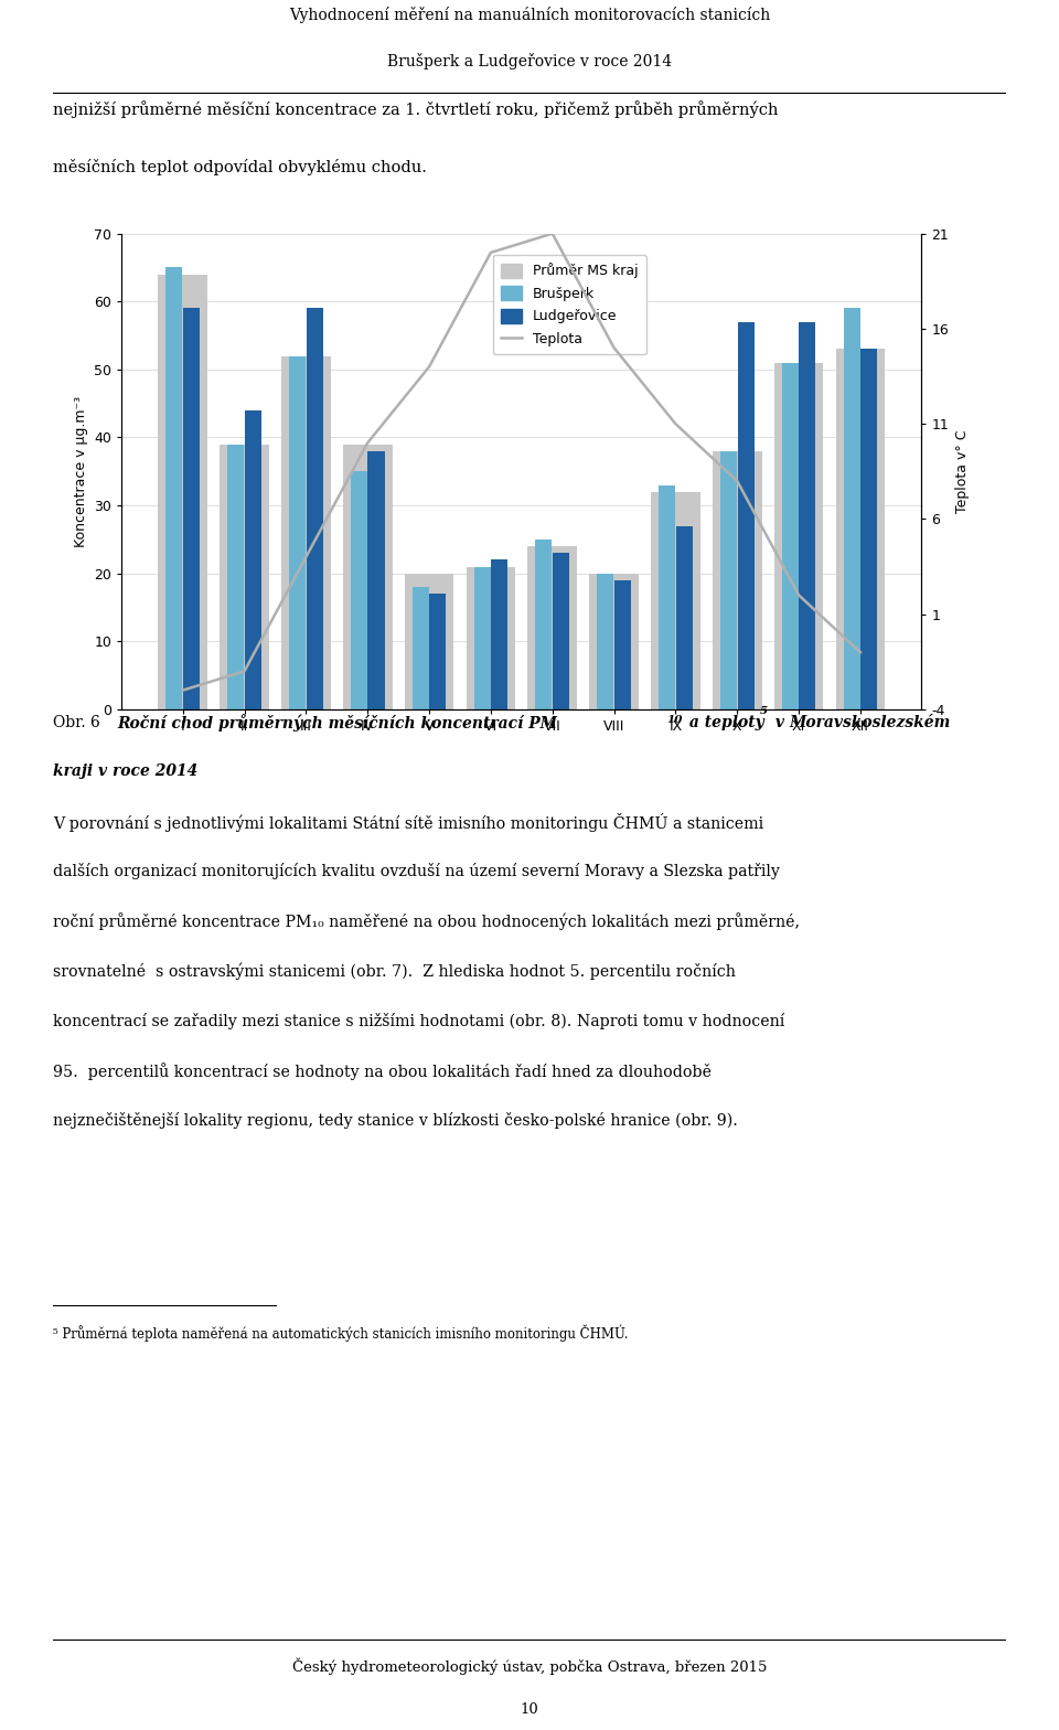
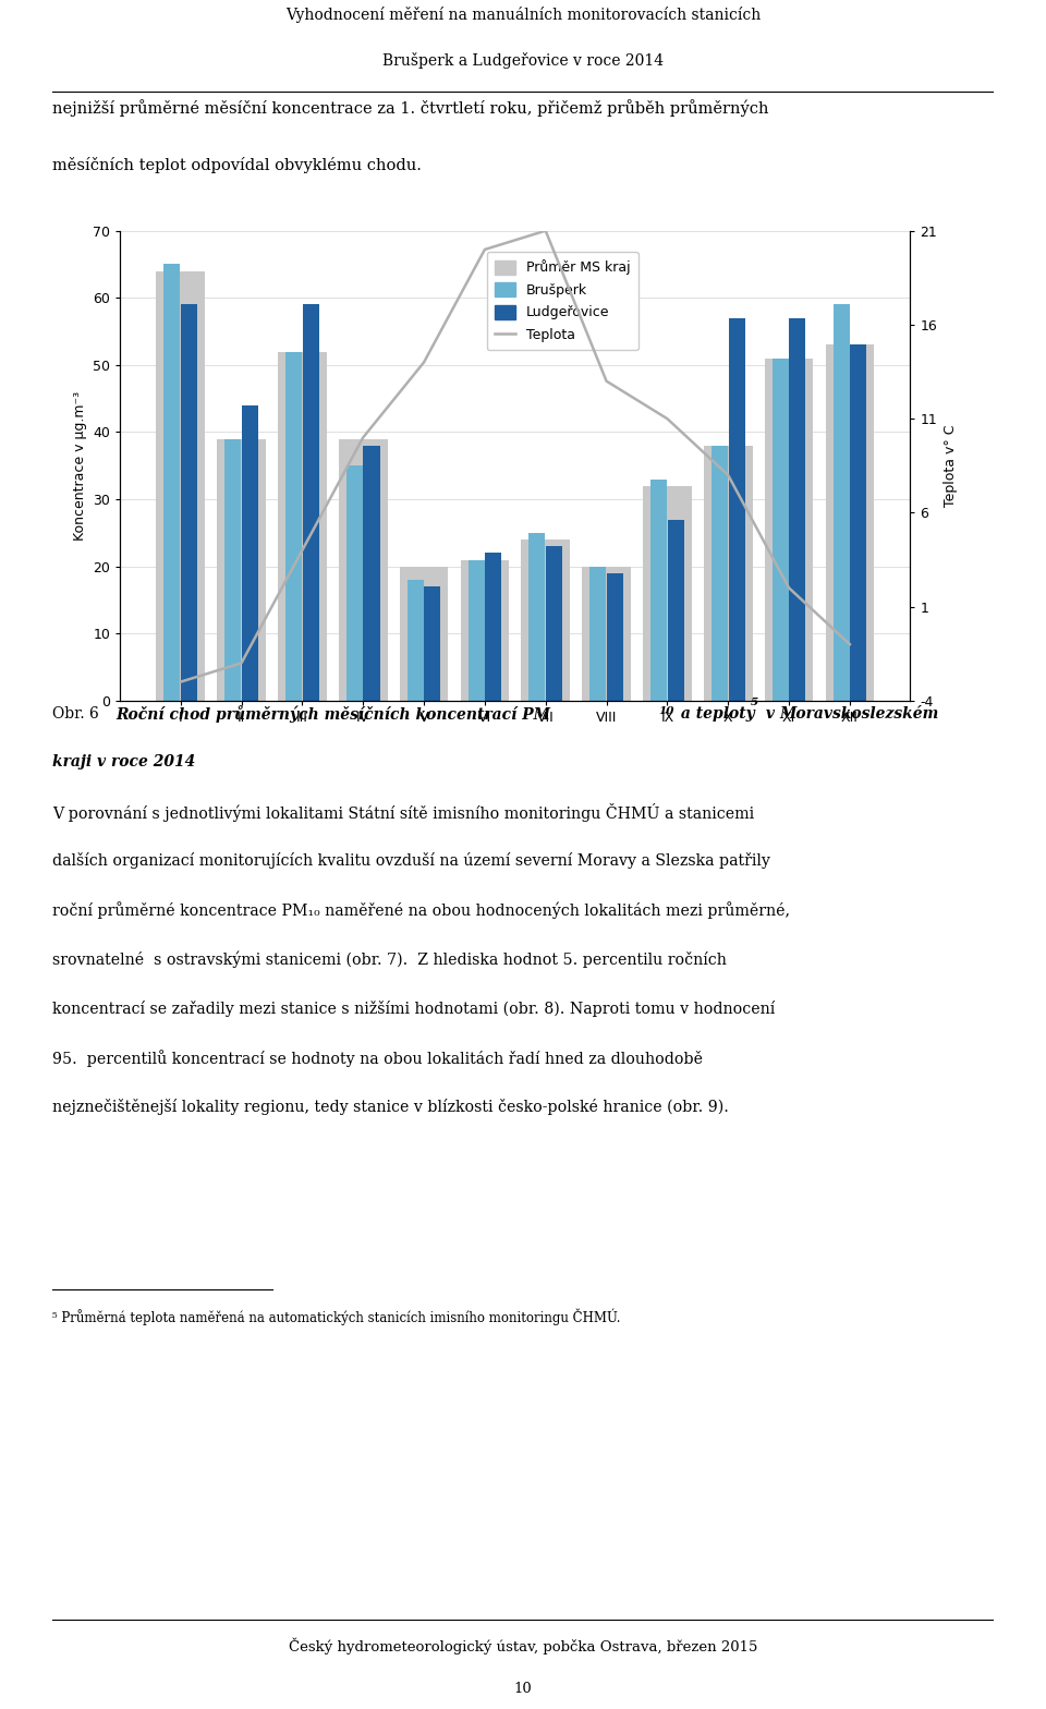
Teplota/VIII: 15 -> 13
